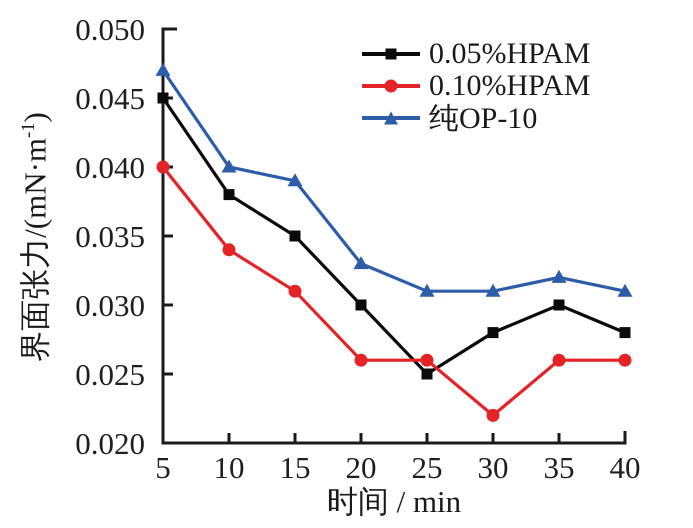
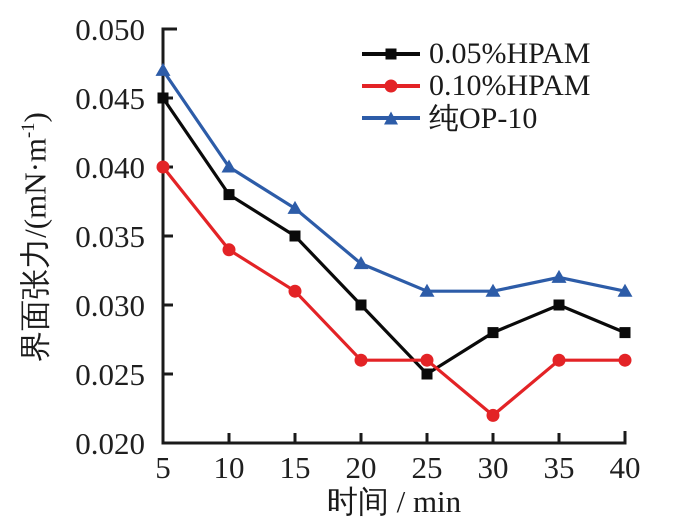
纯OP-10/15: 0.039 -> 0.037
